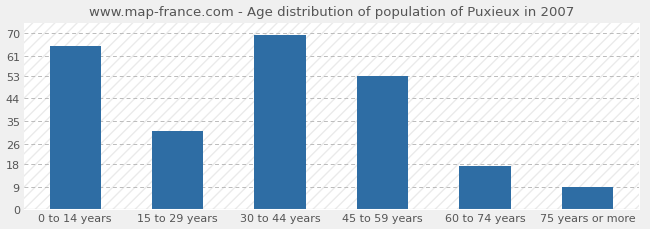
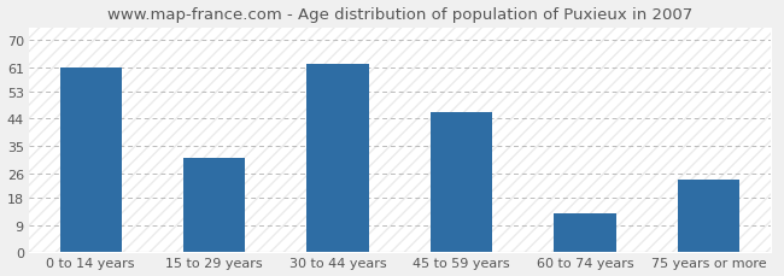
0 to 14 years: 65 -> 61
30 to 44 years: 69 -> 62
45 to 59 years: 53 -> 46
60 to 74 years: 17 -> 13
75 years or more: 9 -> 24
